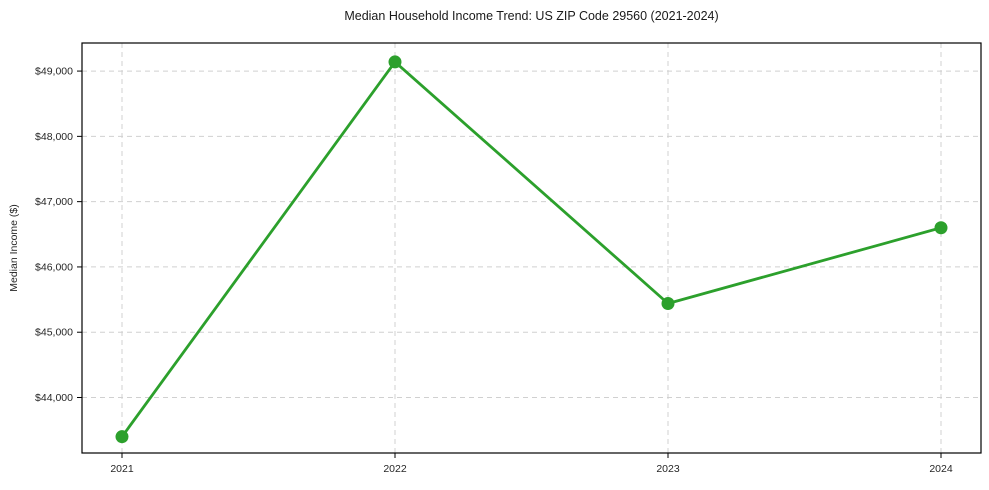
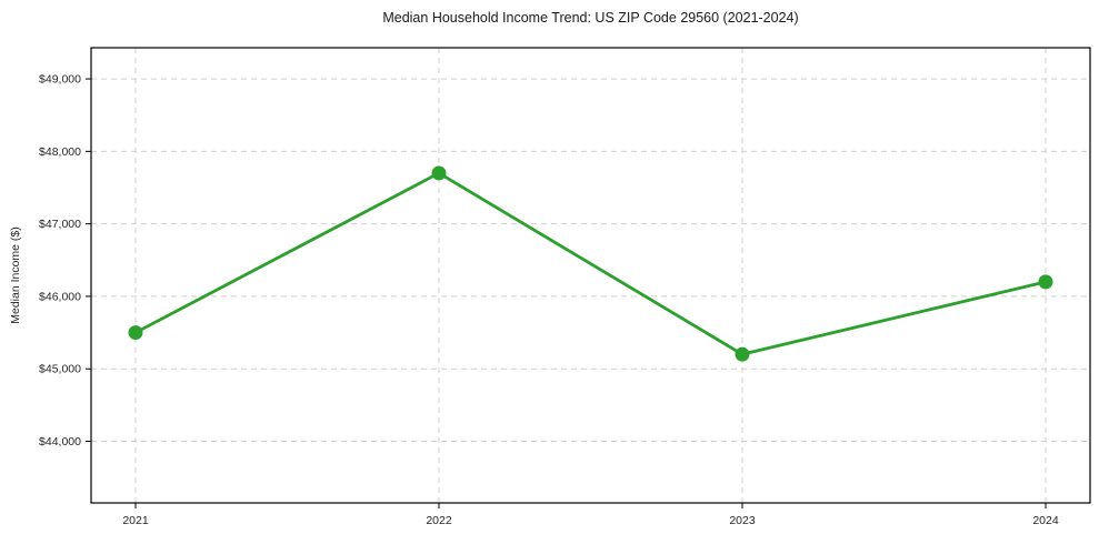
2021: $43400 -> $45500
2022: $49100 -> $47700
2023: $45400 -> $45200
2024: $46600 -> $46200
